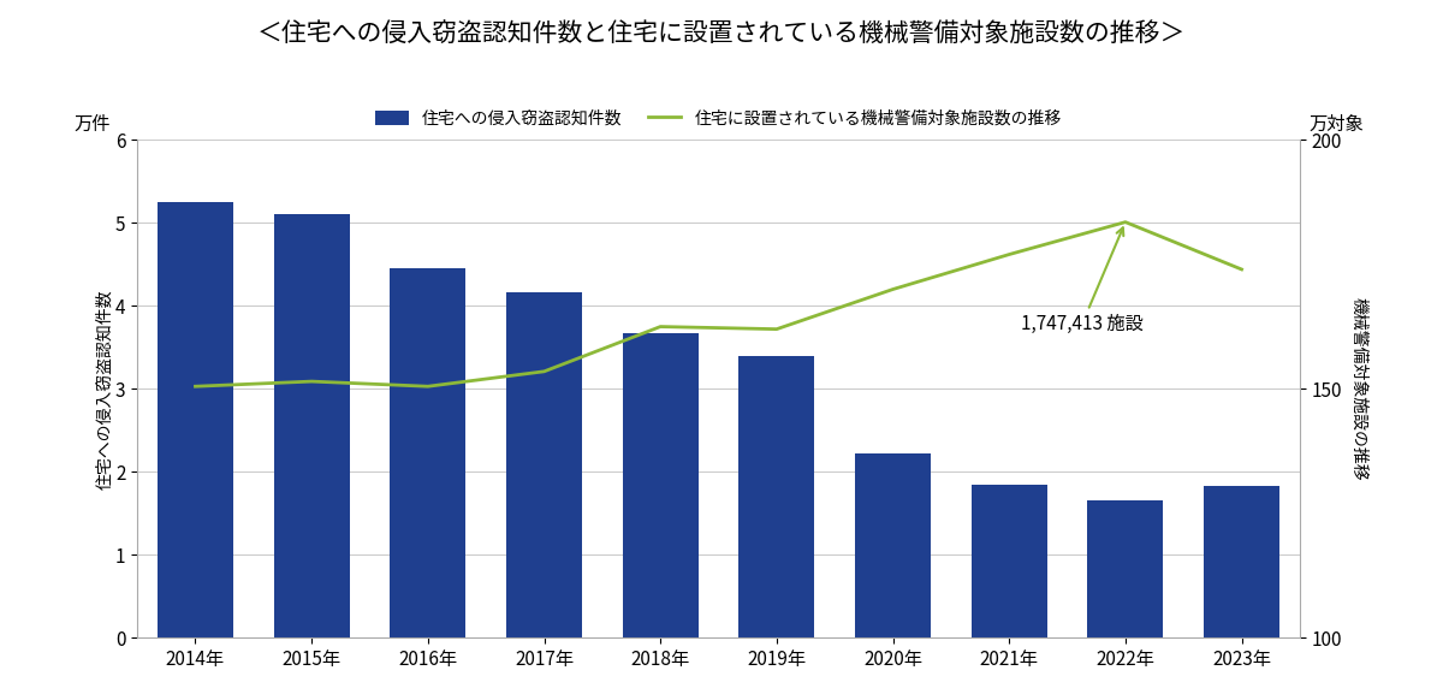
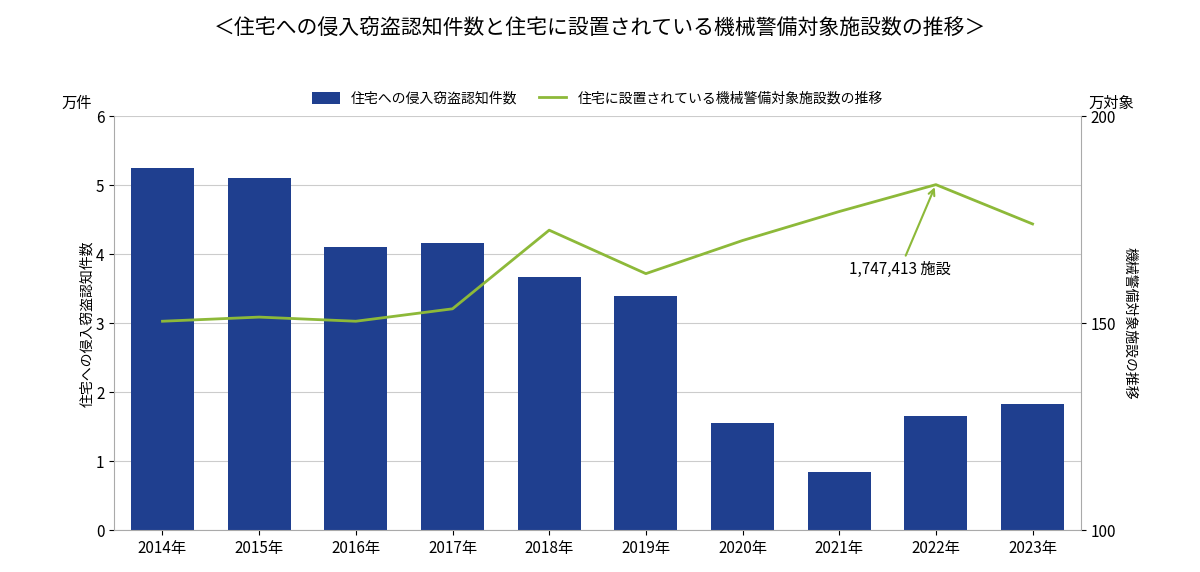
住宅への侵入窃盗認知件数/2016年: 4.45 -> 4.10
住宅に設置されている機械警備対象施設数の推移/2018年: 162.5 -> 172.5
住宅への侵入窃盗認知件数/2020年: 2.22 -> 1.56
住宅への侵入窃盗認知件数/2021年: 1.85 -> 0.84
